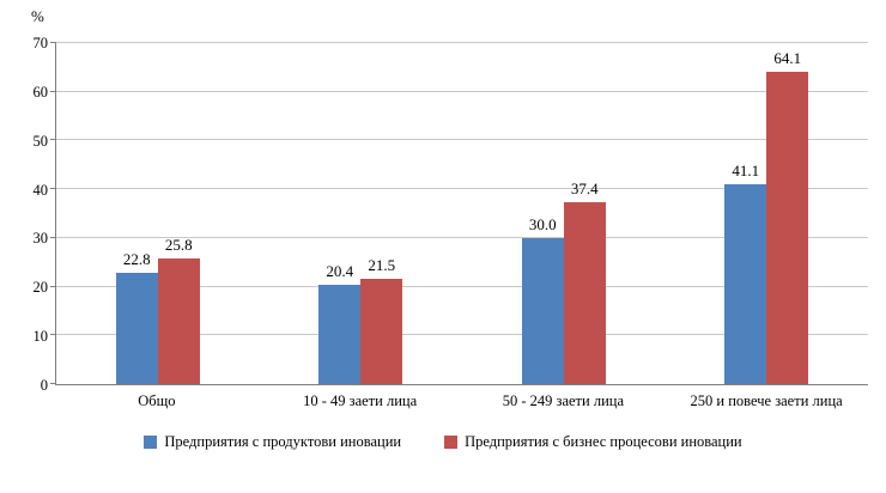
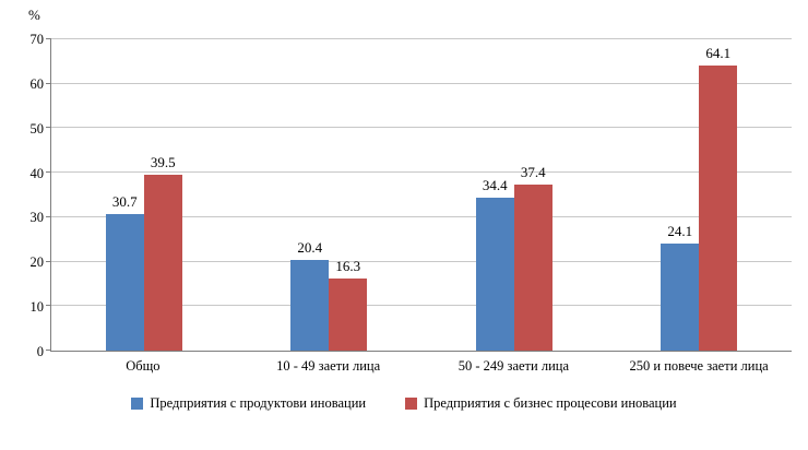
Предприятия с продуктови иновации/Общо: 22.8 -> 30.7
Предприятия с бизнес процесови иновации/Общо: 25.8 -> 39.5
Предприятия с бизнес процесови иновации/10 - 49 заети лица: 21.5 -> 16.3
Предприятия с продуктови иновации/50 - 249 заети лица: 30.0 -> 34.4
Предприятия с продуктови иновации/250 и повече заети лица: 41.1 -> 24.1
